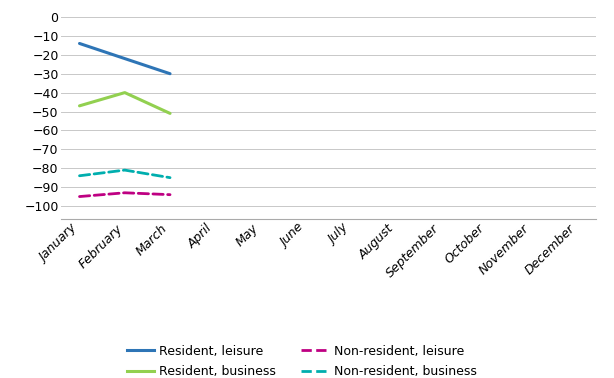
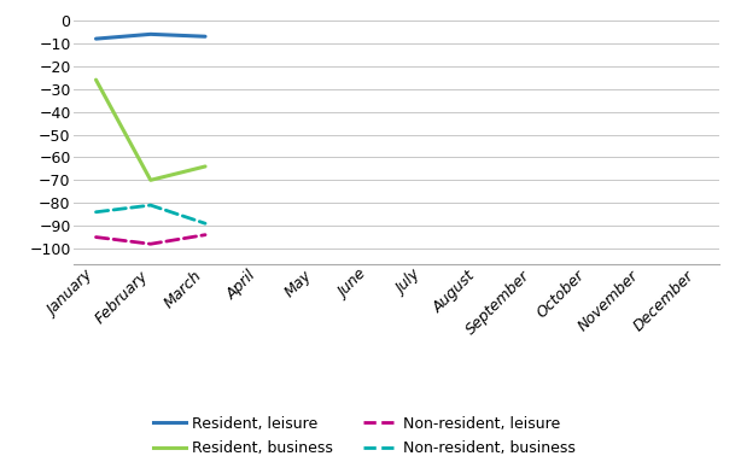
Resident, leisure/January: -14 -> -8
Resident, business/January: -47 -> -26
Resident, leisure/February: -22 -> -6
Resident, business/February: -40 -> -70
Non-resident, leisure/February: -93 -> -98
Resident, leisure/March: -30 -> -7
Resident, business/March: -51 -> -64
Non-resident, business/March: -85 -> -89
